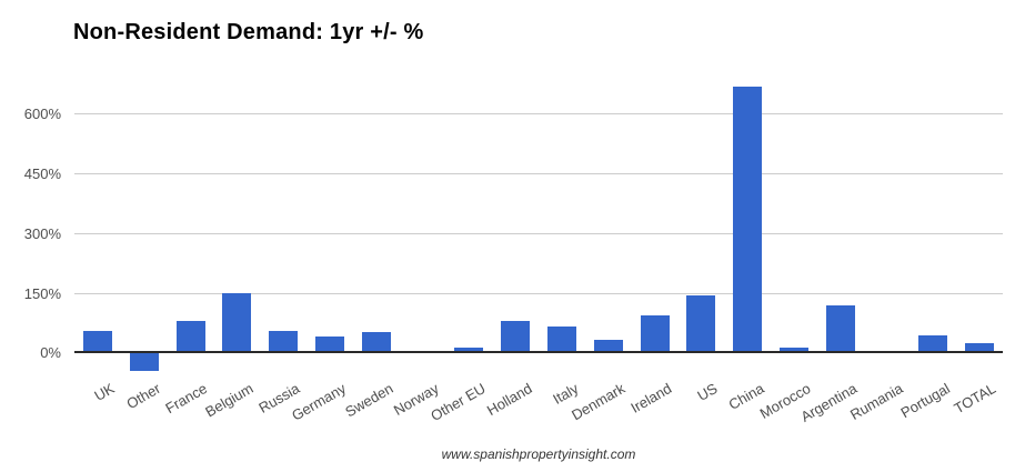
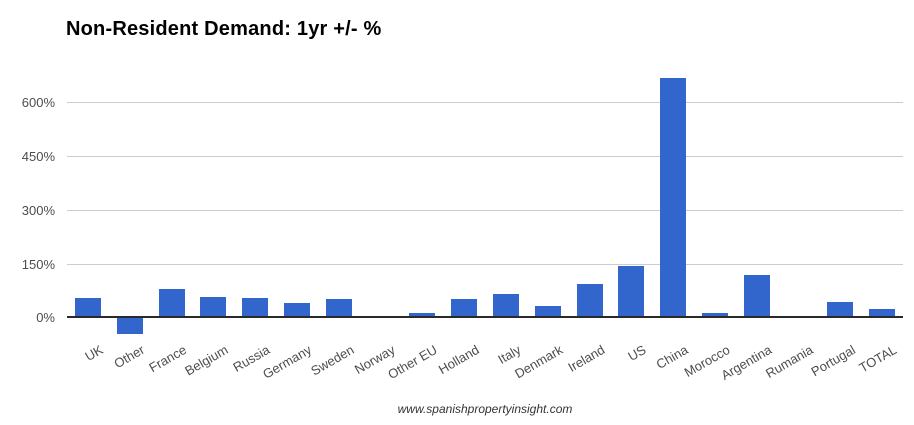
Belgium: 150% -> 60%
Holland: 80% -> 50%
